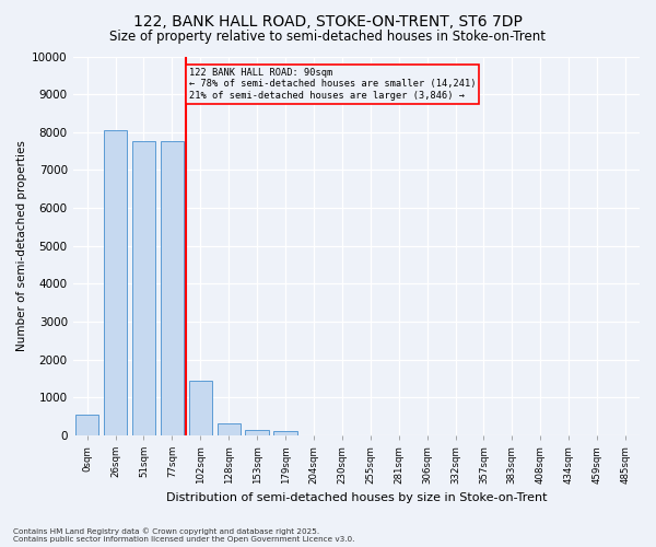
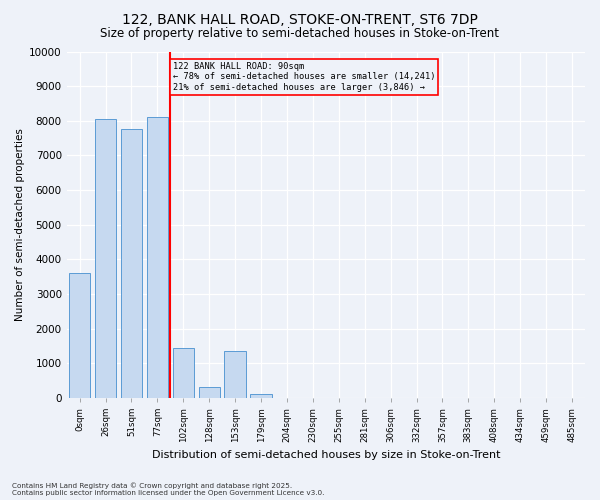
0sqm: 550 -> 3600
77sqm: 7750 -> 8100
153sqm: 150 -> 1350
